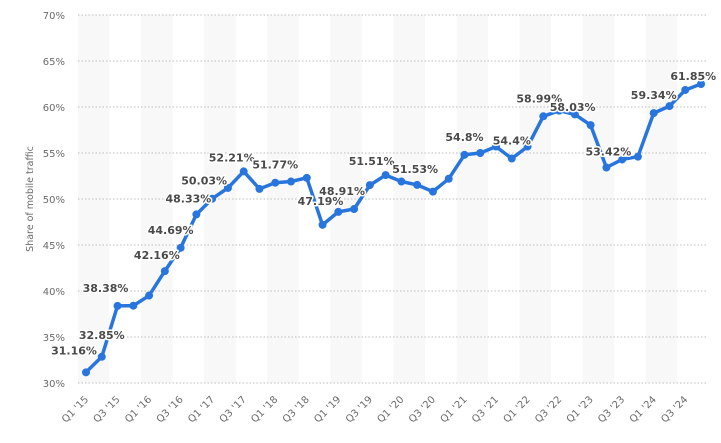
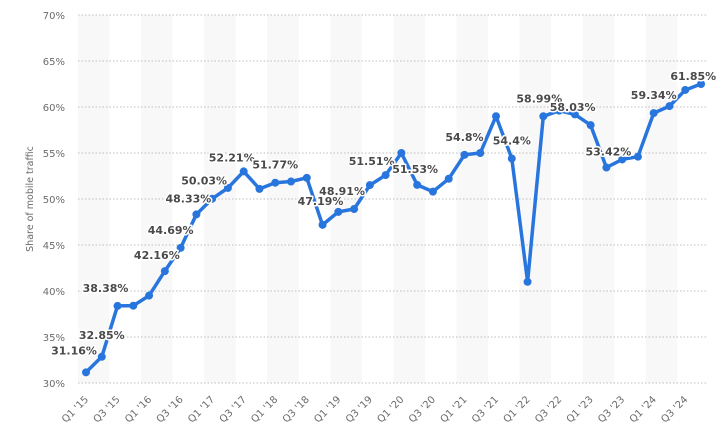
Q1 '20: 52% -> 55%
Q3 '21: 56% -> 59%
Q1 '22: 56% -> 41%
